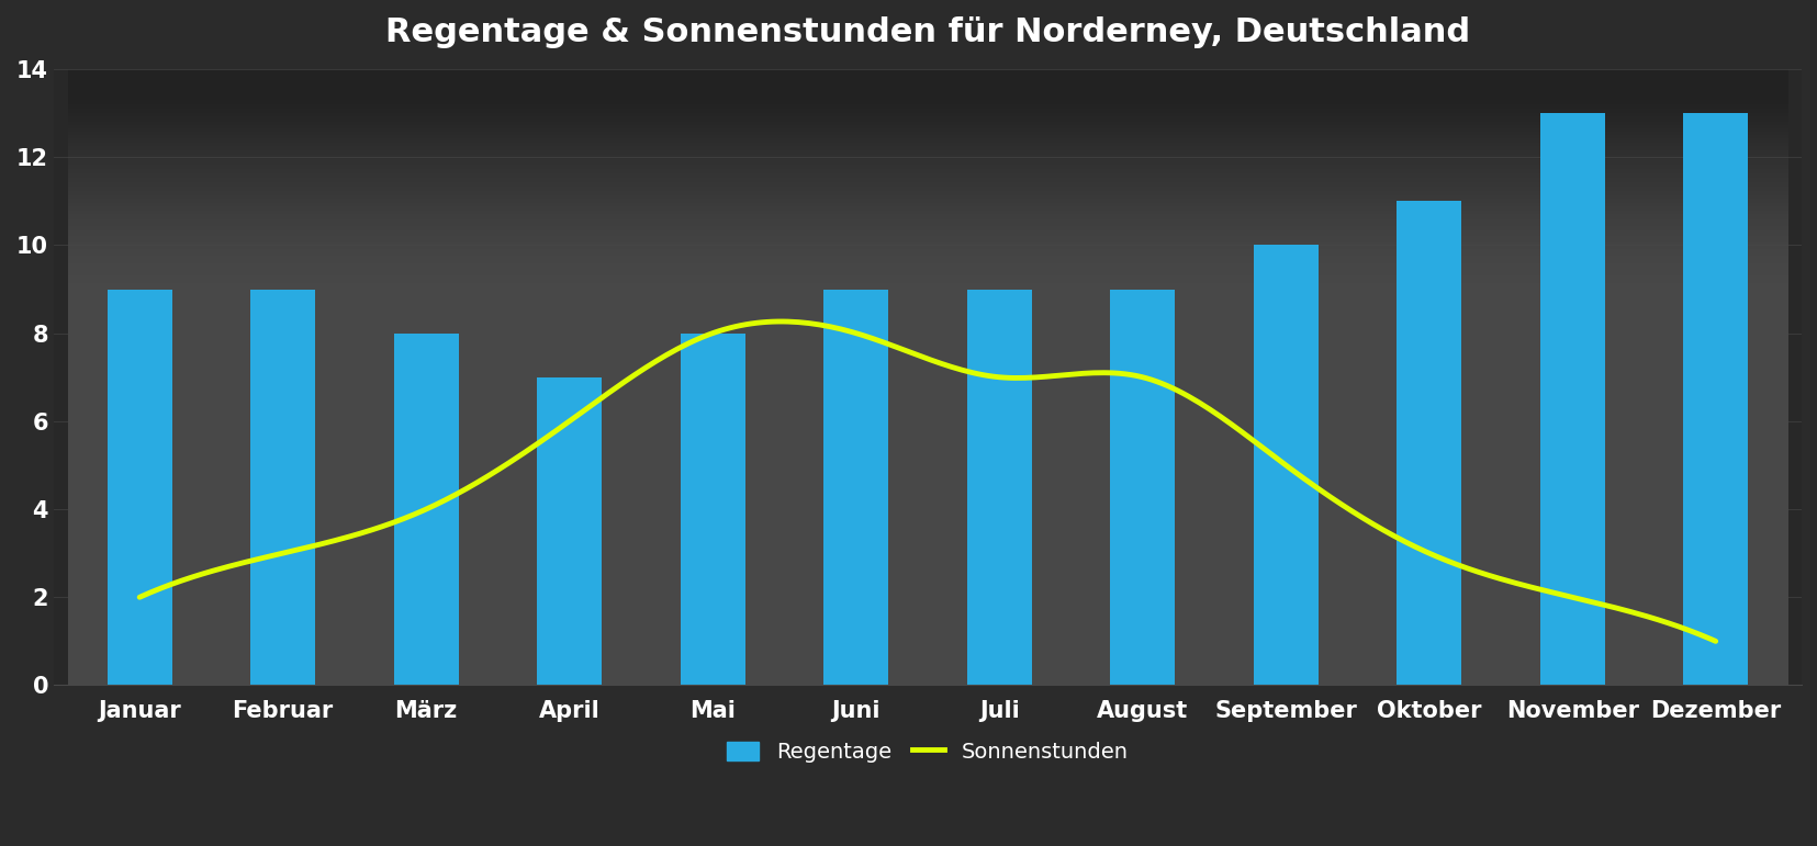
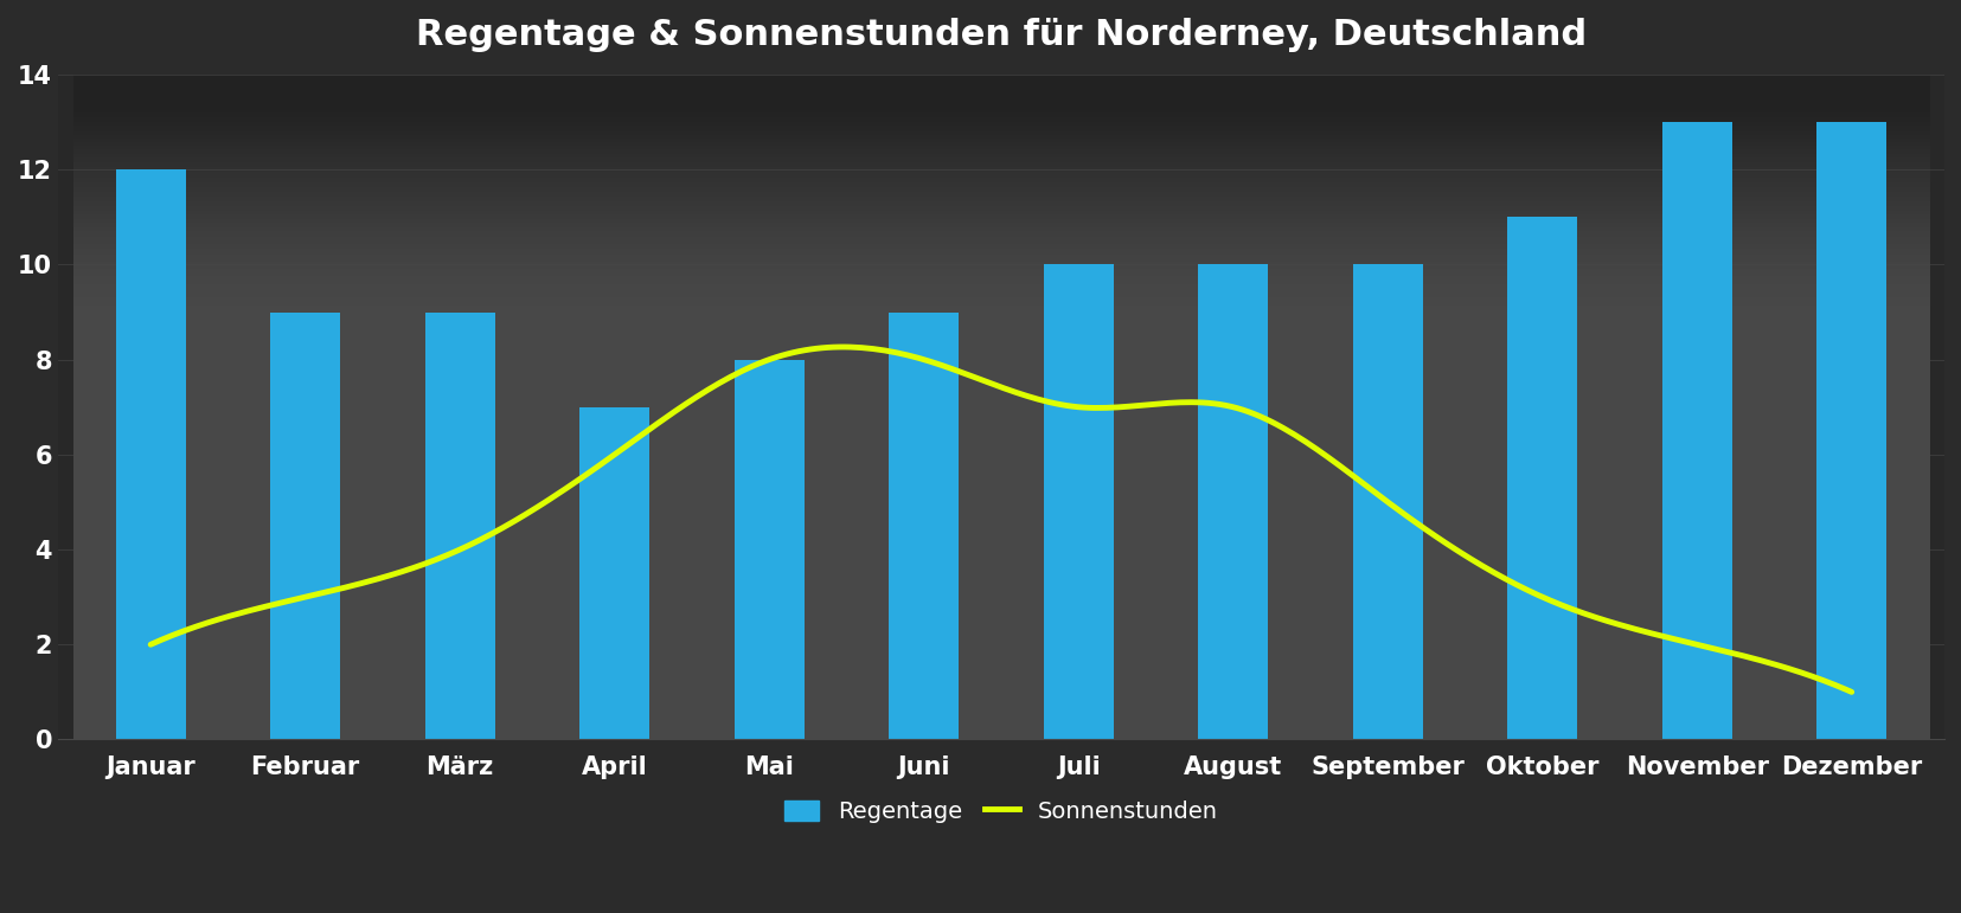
Regentage/Januar: 9 -> 12
Regentage/März: 8 -> 9
Regentage/Juli: 9 -> 10
Regentage/August: 9 -> 10
